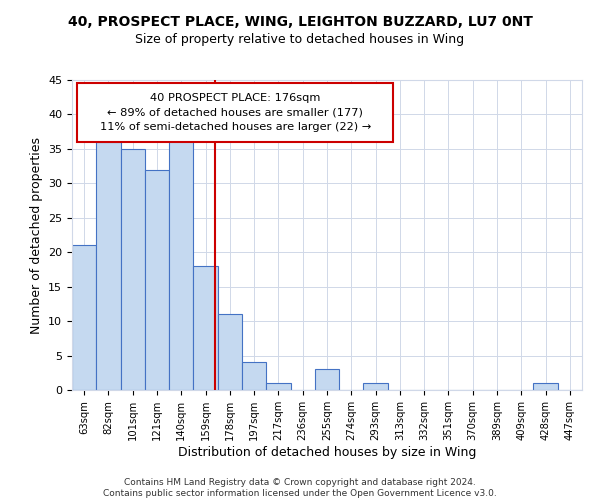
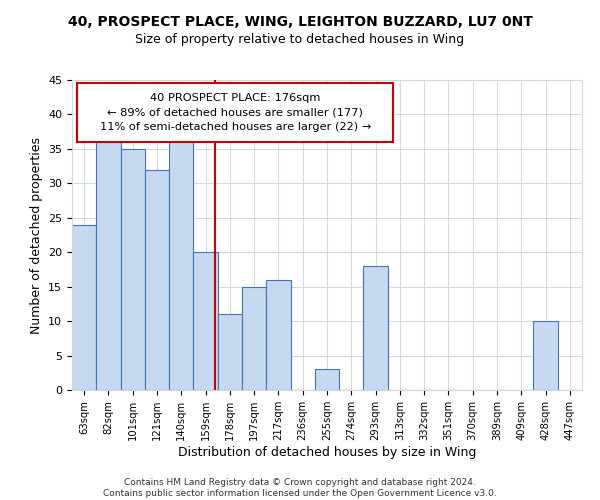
63sqm: 21 -> 24
159sqm: 18 -> 20
197sqm: 4 -> 15
217sqm: 1 -> 16
293sqm: 1 -> 18
428sqm: 1 -> 10
